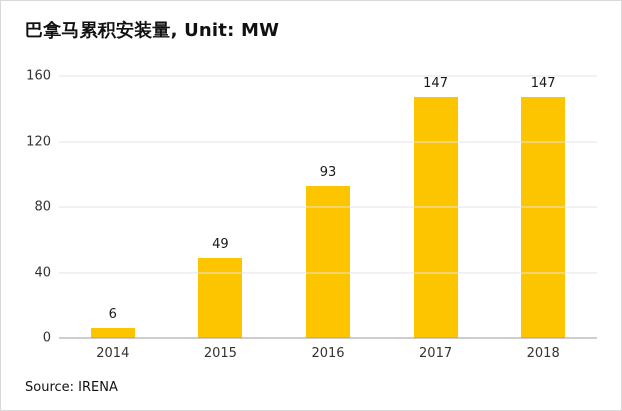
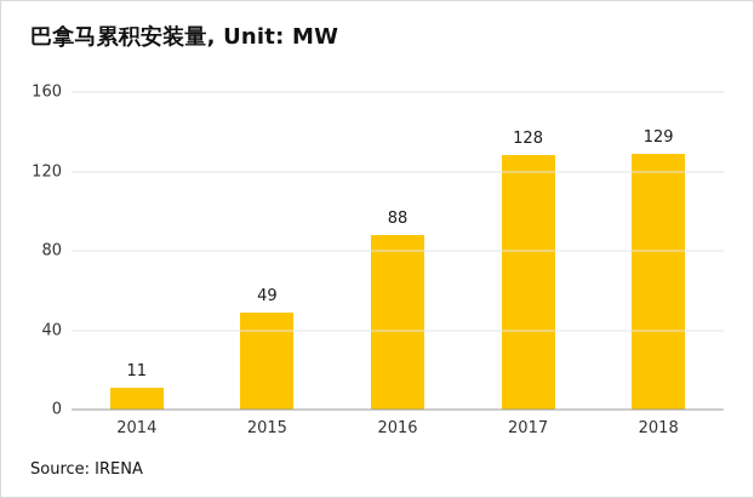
2014: 6 -> 11
2016: 93 -> 88
2017: 147 -> 128
2018: 147 -> 129
